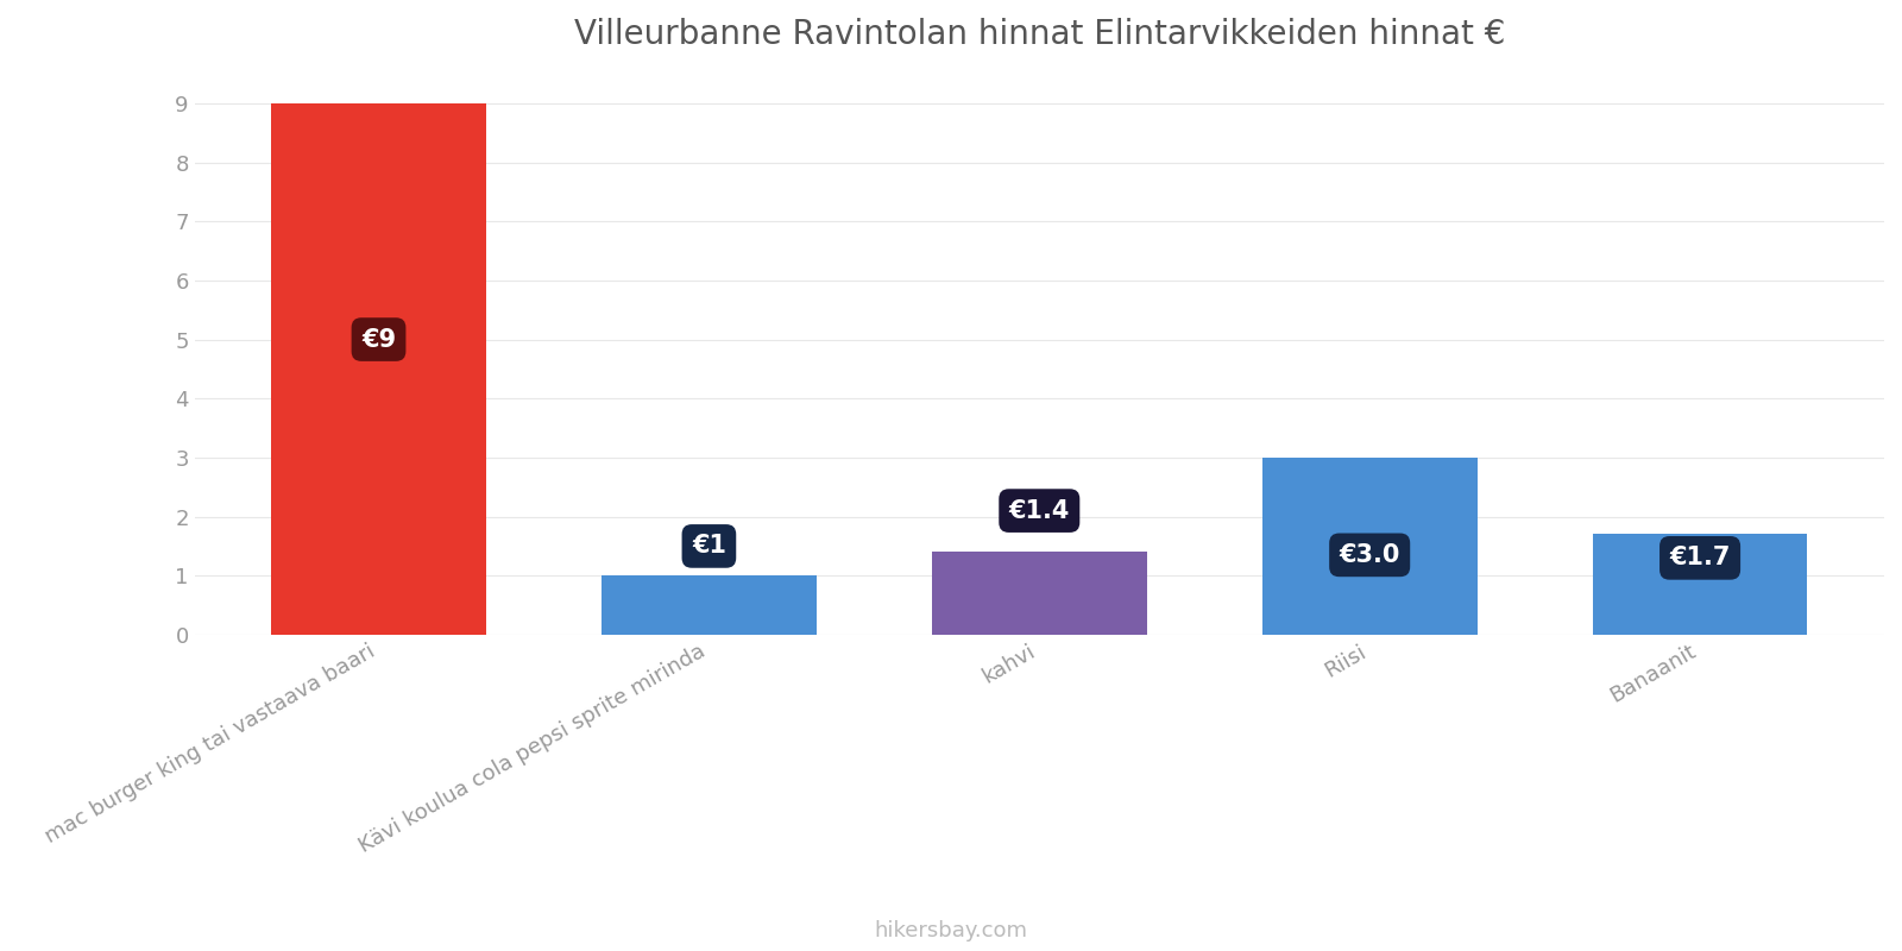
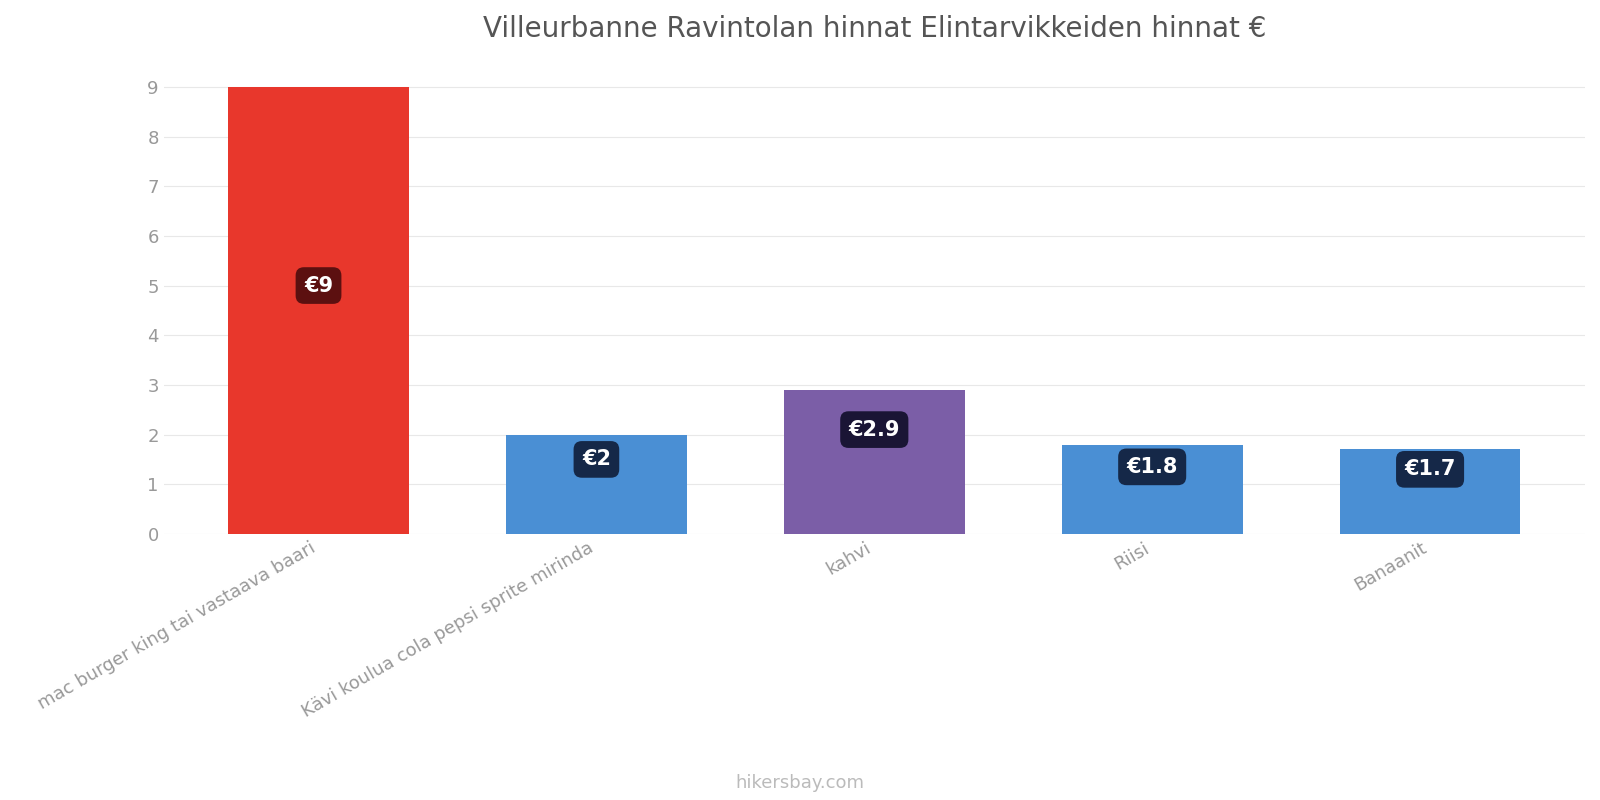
Kävi koulua cola pepsi sprite mirinda: €1 -> €2
kahvi: €1.4 -> €2.9
Riisi: €3.0 -> €1.8
